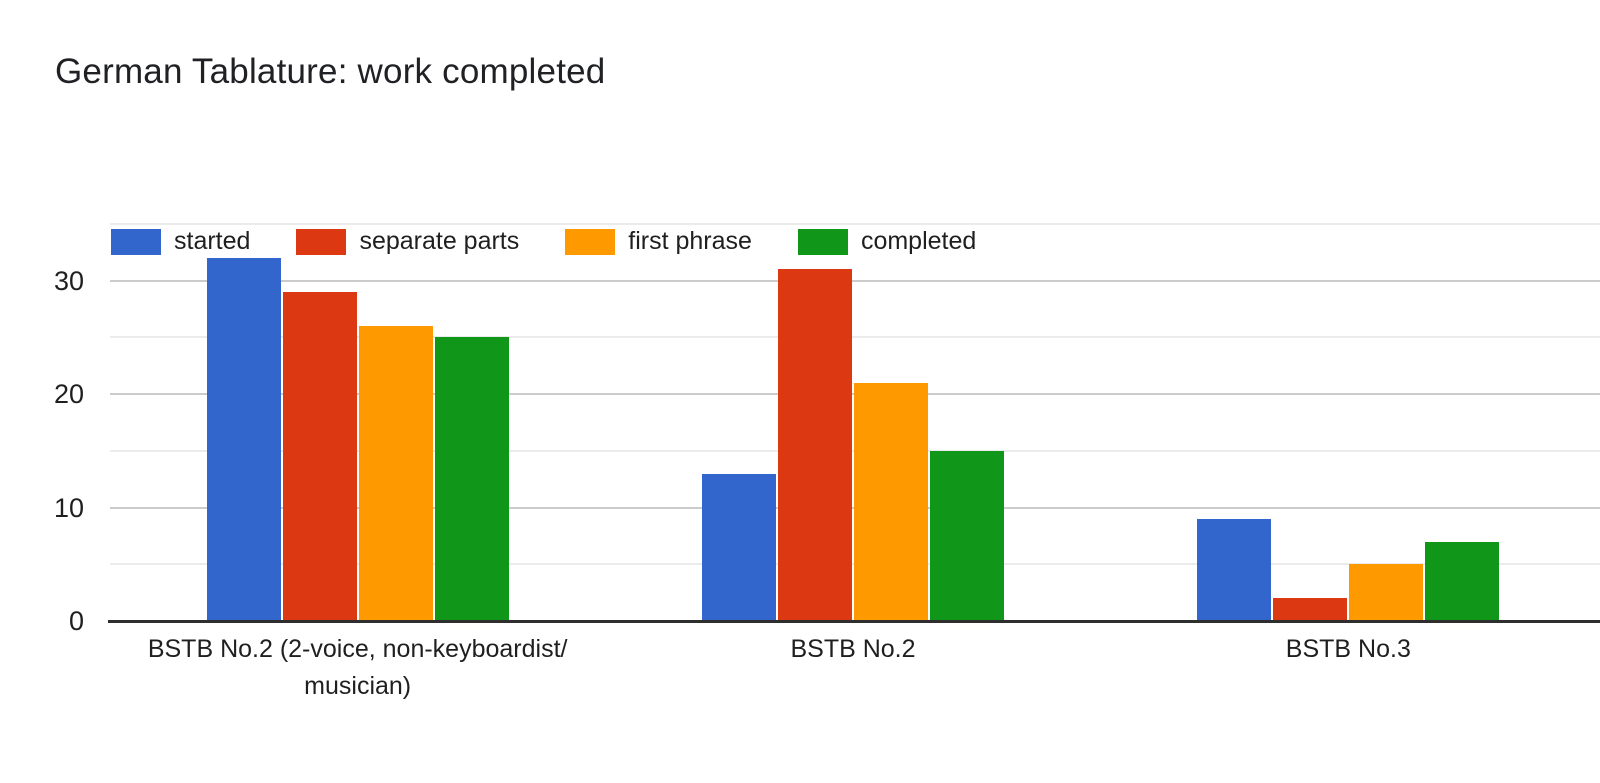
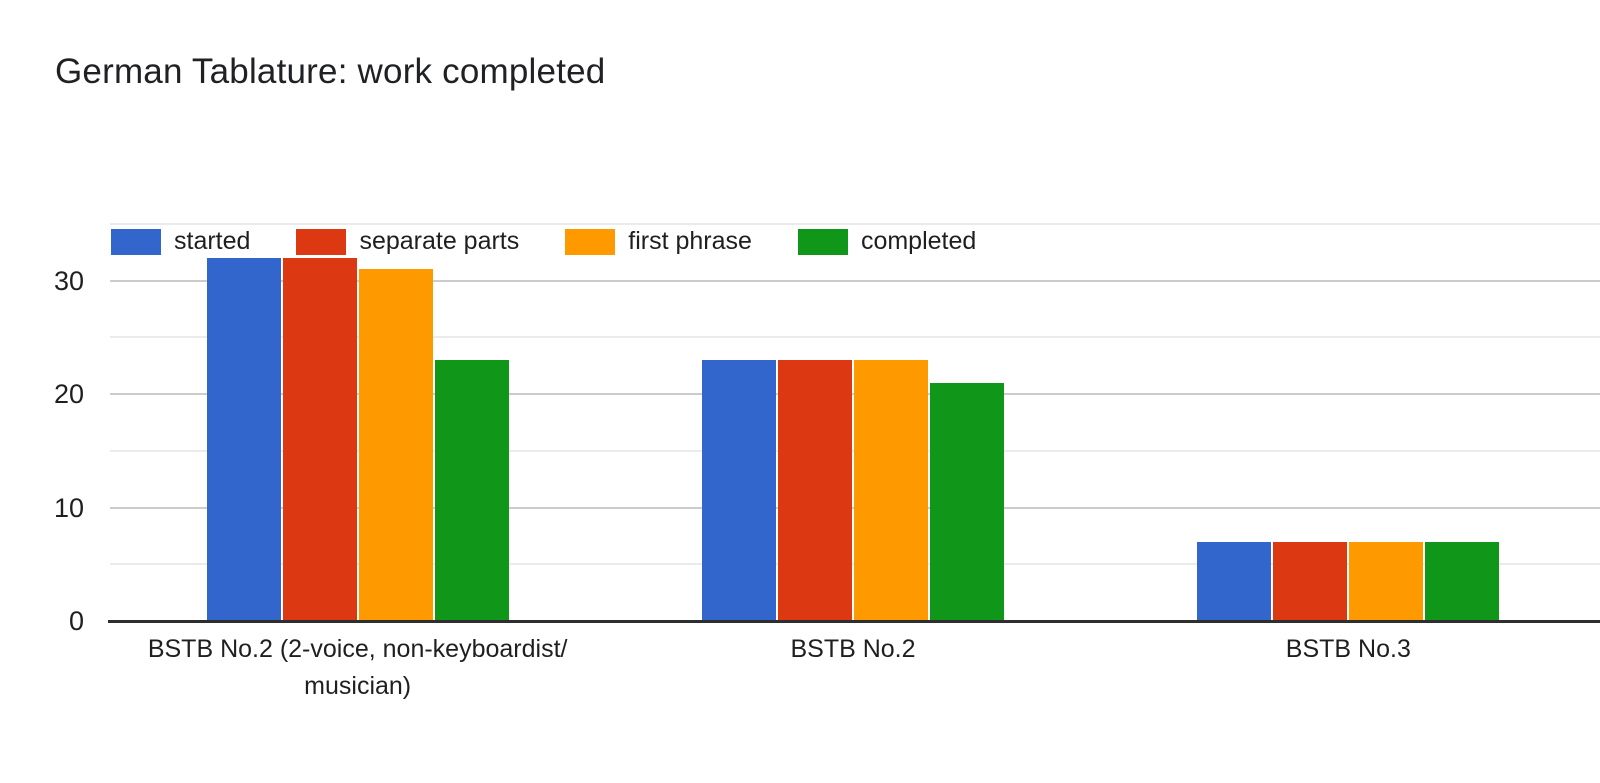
separate parts/BSTB No.2 (2-voice, non-keyboardist/ musician): 29 -> 32
first phrase/BSTB No.2 (2-voice, non-keyboardist/ musician): 26 -> 31
completed/BSTB No.2 (2-voice, non-keyboardist/ musician): 25 -> 23
started/BSTB No.2: 13 -> 23
separate parts/BSTB No.2: 31 -> 23
first phrase/BSTB No.2: 21 -> 23
completed/BSTB No.2: 15 -> 21
started/BSTB No.3: 9 -> 7
separate parts/BSTB No.3: 2 -> 7
first phrase/BSTB No.3: 5 -> 7
